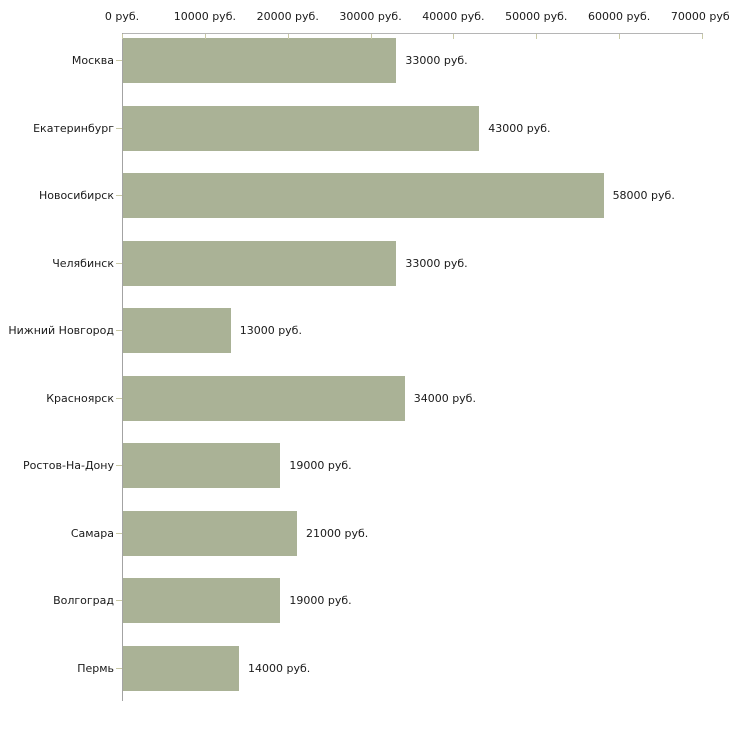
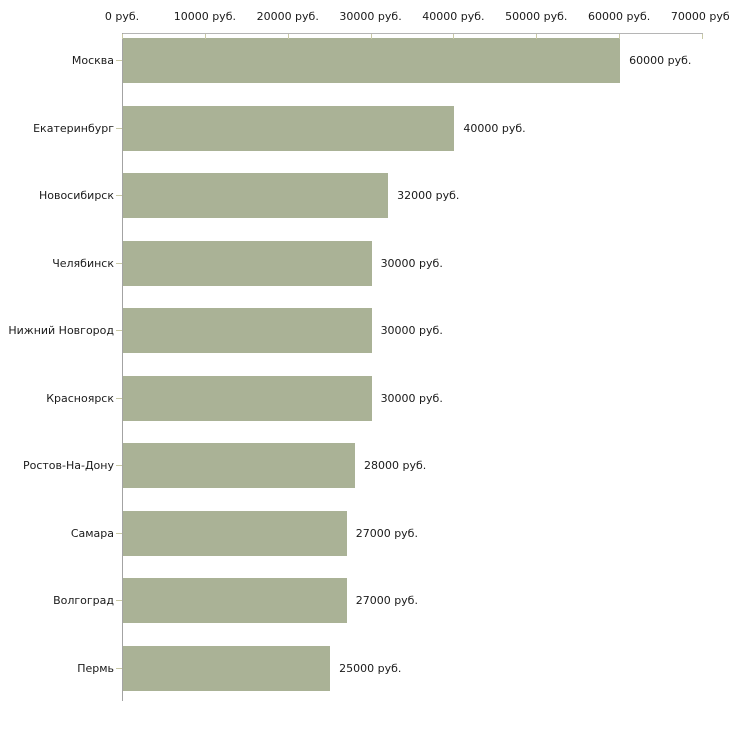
Москва: 33000 -> 60000
Екатеринбург: 43000 -> 40000
Новосибирск: 58000 -> 32000
Челябинск: 33000 -> 30000
Нижний Новгород: 13000 -> 30000
Красноярск: 34000 -> 30000
Ростов-На-Дону: 19000 -> 28000
Самара: 21000 -> 27000
Волгоград: 19000 -> 27000
Пермь: 14000 -> 25000
